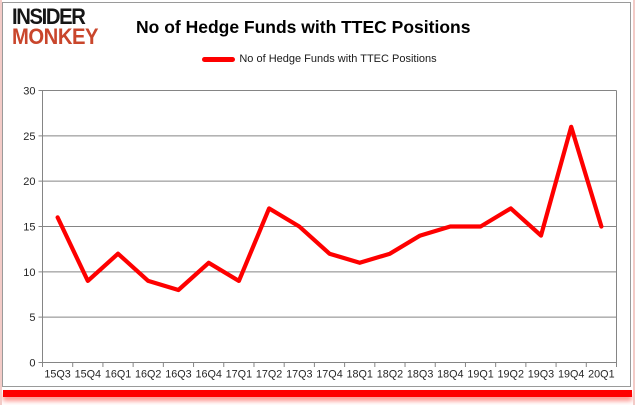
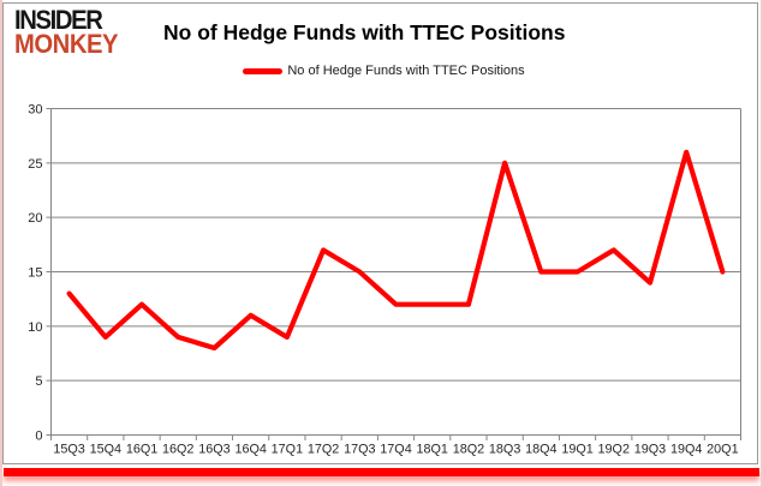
15Q3: 16 -> 13
18Q1: 11 -> 12
18Q3: 14 -> 25
